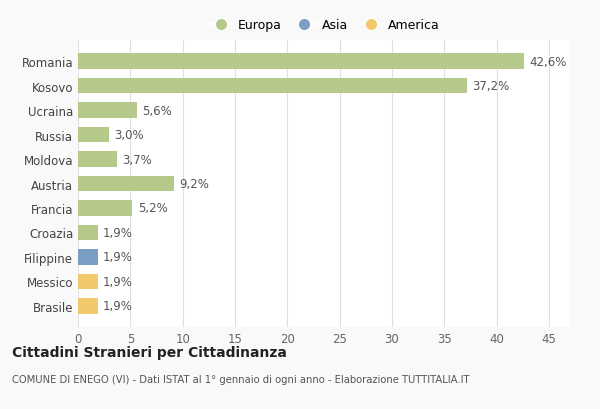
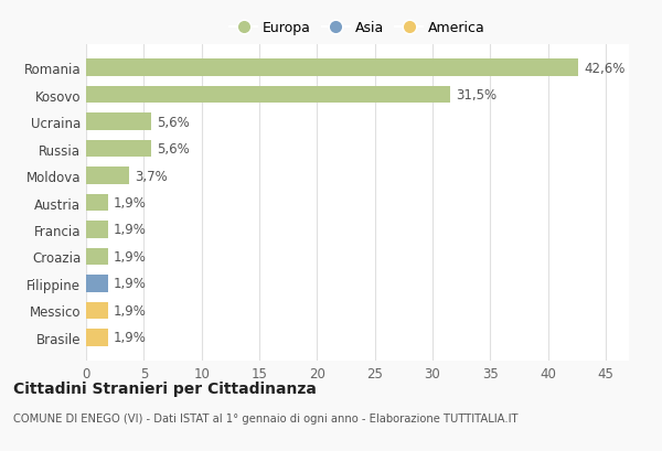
Kosovo: 37,2% -> 31,5%
Russia: 3,0% -> 5,6%
Austria: 9,2% -> 1,9%
Francia: 5,2% -> 1,9%
